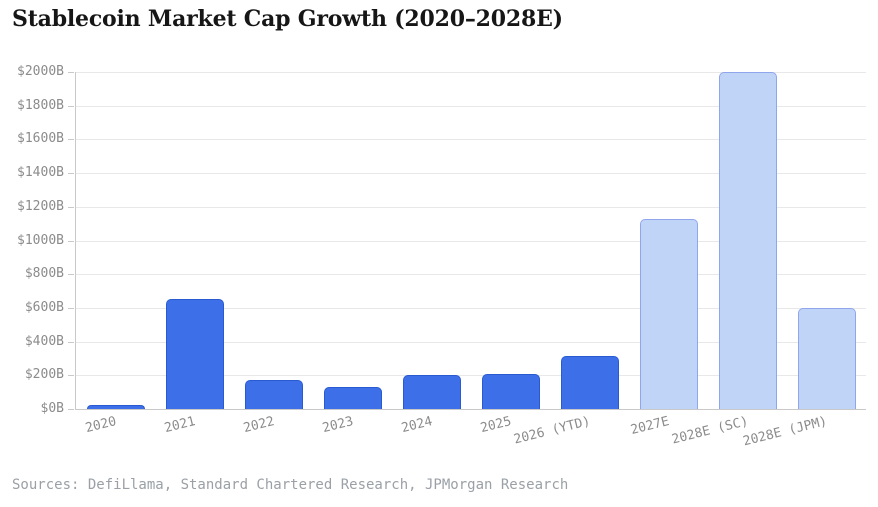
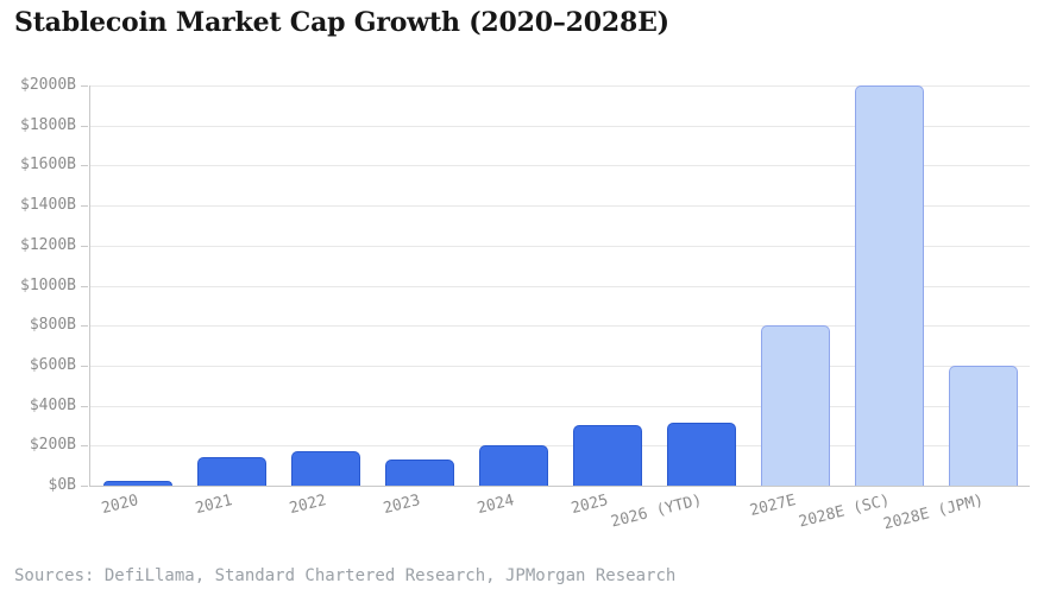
2021: $650B -> $140B
2025: $210B -> $300B
2027E: $1130B -> $800B
